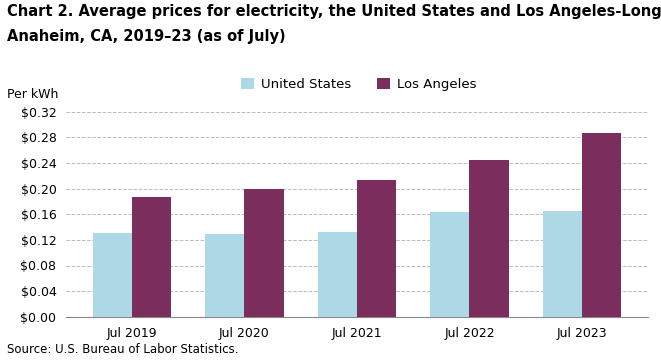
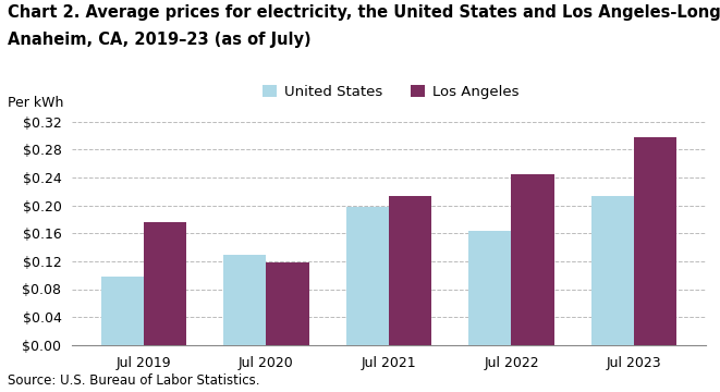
United States/Jul 2019: $0.130 -> $0.098
Los Angeles/Jul 2019: $0.187 -> $0.176
Los Angeles/Jul 2020: $0.199 -> $0.118
United States/Jul 2021: $0.132 -> $0.198
United States/Jul 2023: $0.165 -> $0.214
Los Angeles/Jul 2023: $0.287 -> $0.298
